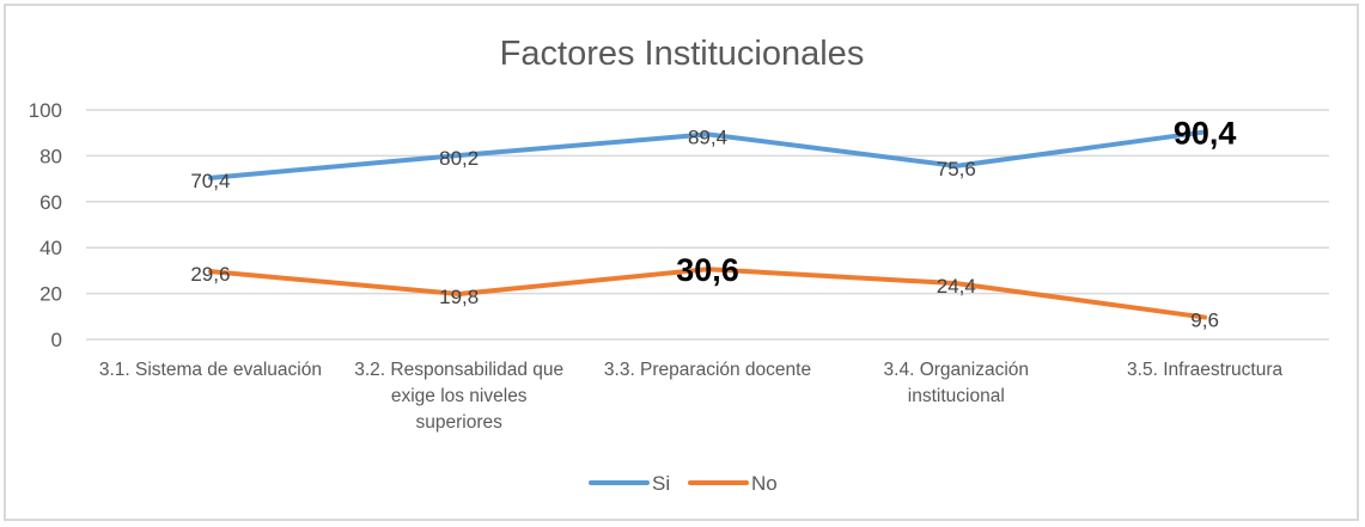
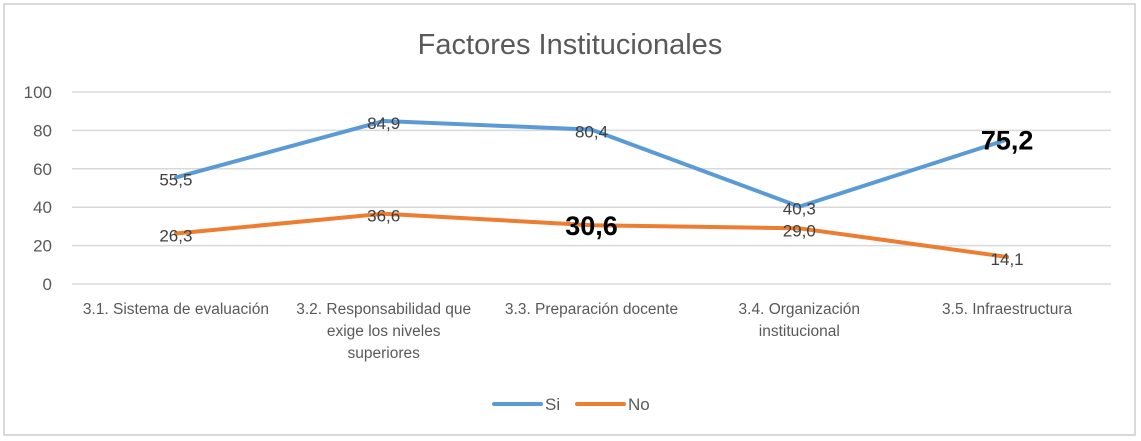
Si/3.1. Sistema de evaluación: 70,4 -> 55,5
No/3.1. Sistema de evaluación: 29,6 -> 26,3
Si/3.2. Responsabilidad que exige los niveles superiores: 80,2 -> 84,9
No/3.2. Responsabilidad que exige los niveles superiores: 19,8 -> 36,6
Si/3.3. Preparación docente: 89,4 -> 80,4
Si/3.4. Organización institucional: 75,6 -> 40,3
No/3.4. Organización institucional: 24,4 -> 29,0
Si/3.5. Infraestructura: 90,4 -> 75,2
No/3.5. Infraestructura: 9,6 -> 14,1
